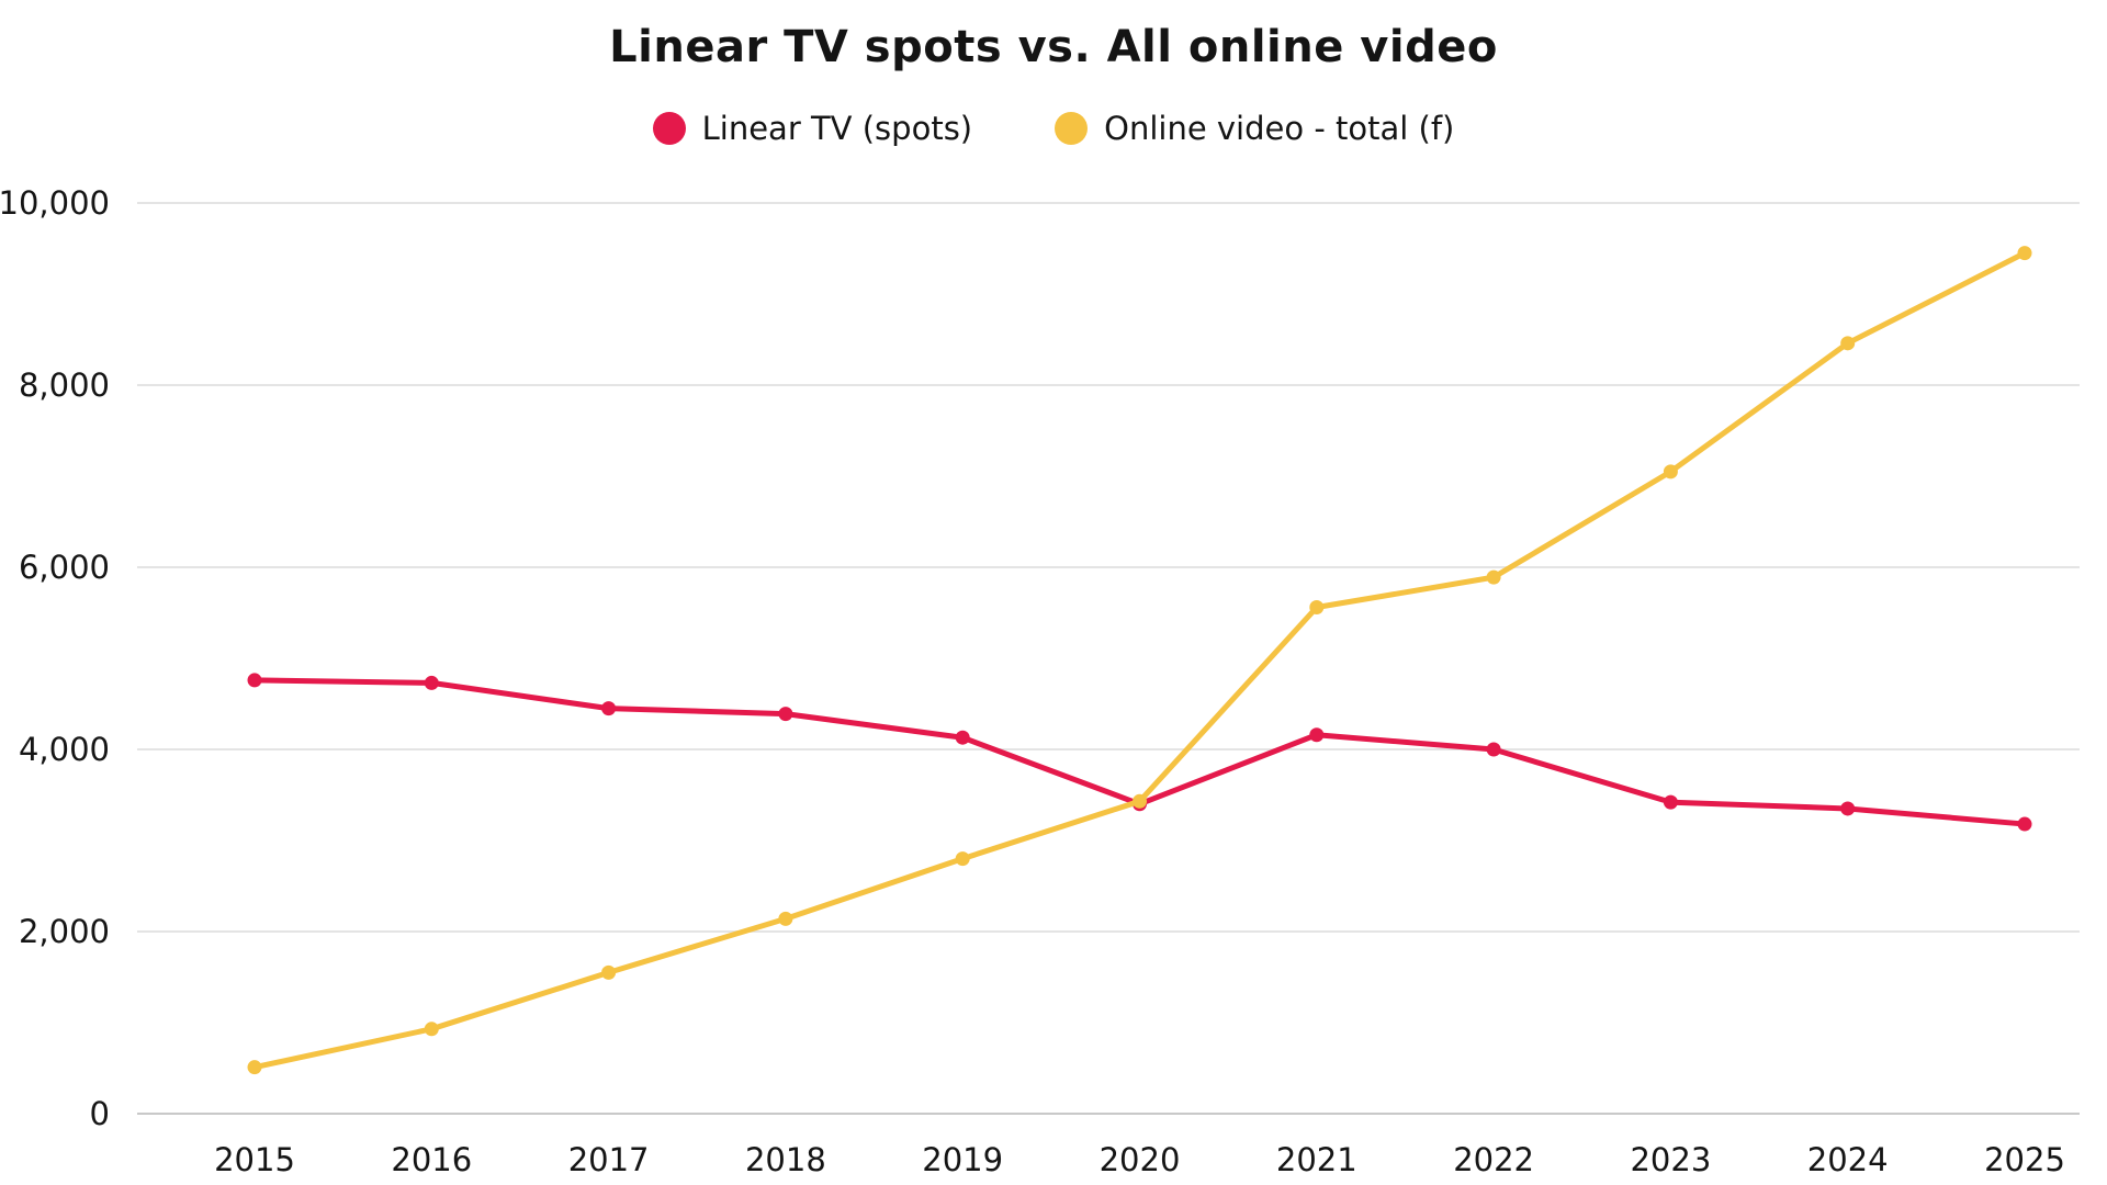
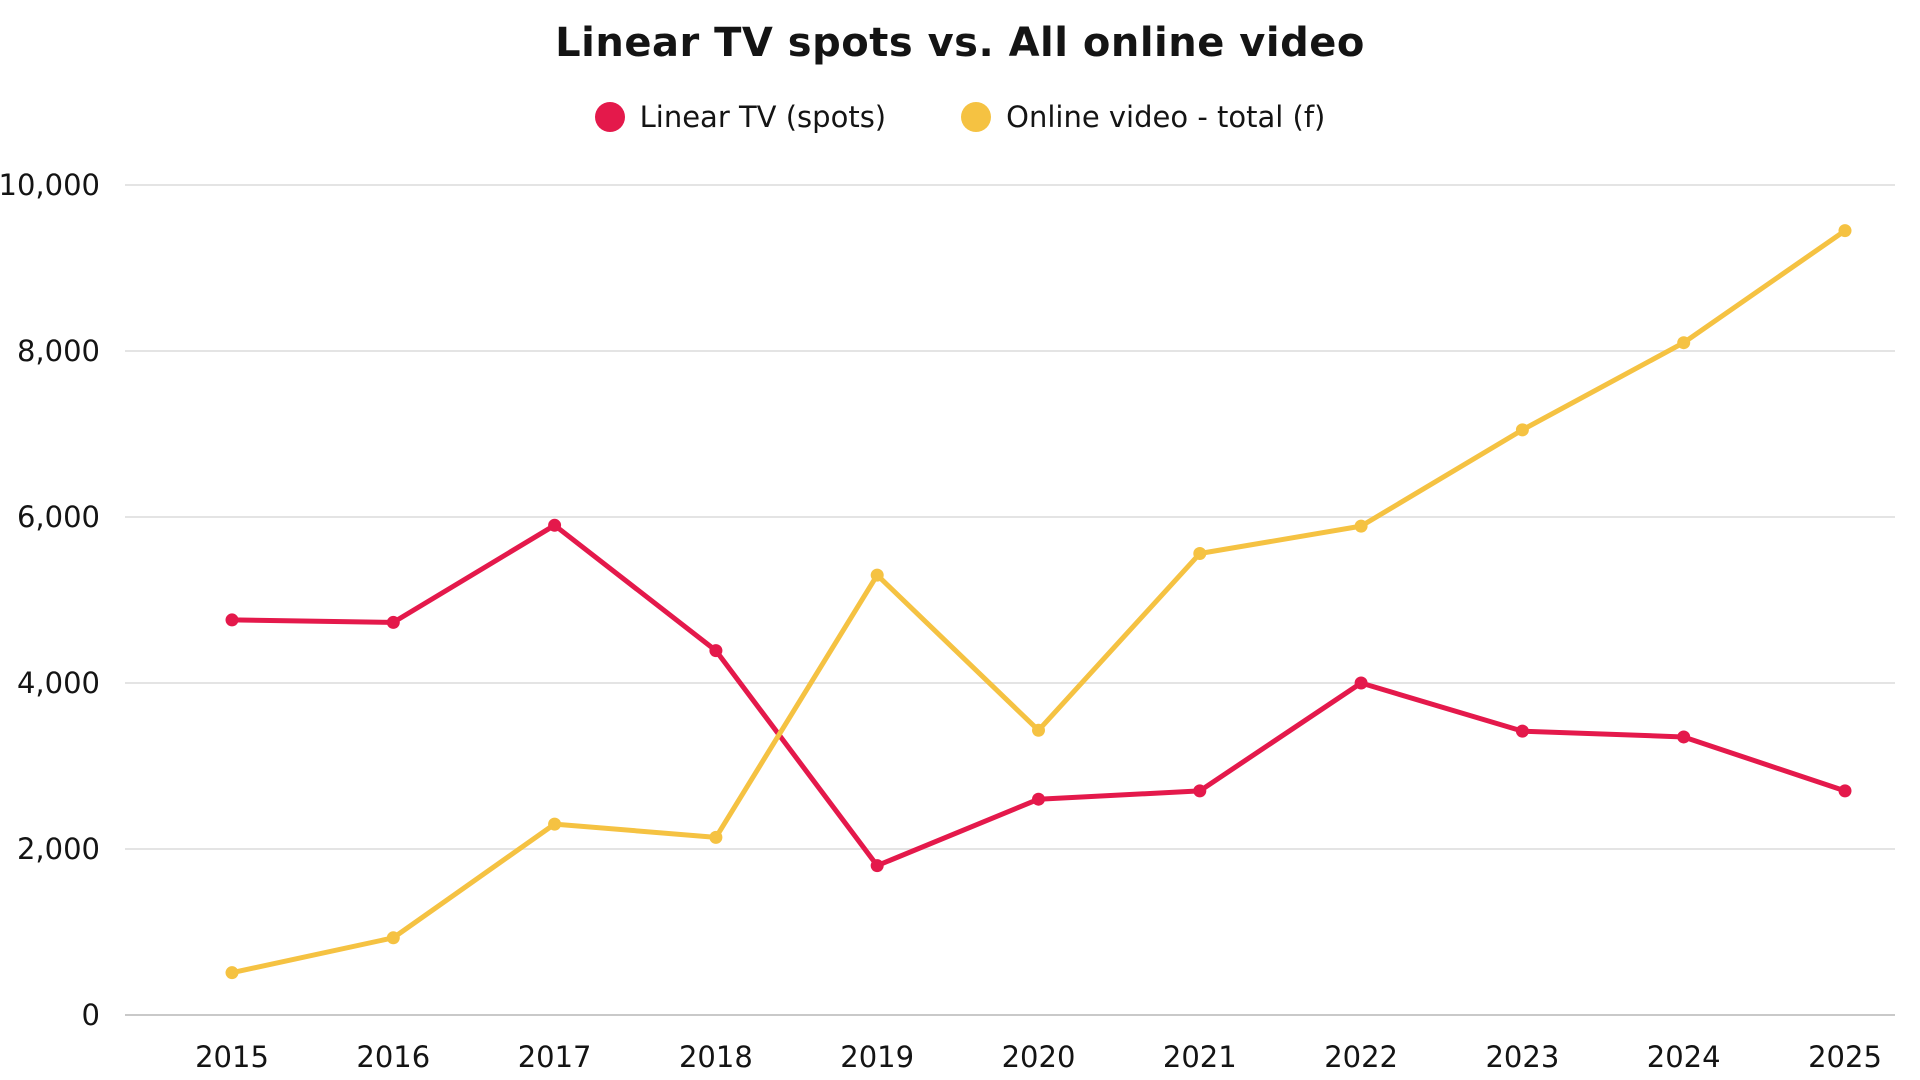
Linear TV (spots)/2017: 4400 -> 5900
Online video - total (f)/2017: 1600 -> 2300
Linear TV (spots)/2019: 4100 -> 1800
Online video - total (f)/2019: 2800 -> 5300
Linear TV (spots)/2020: 3400 -> 2600
Linear TV (spots)/2021: 4200 -> 2700
Online video - total (f)/2024: 8500 -> 8100
Linear TV (spots)/2025: 3200 -> 2700
